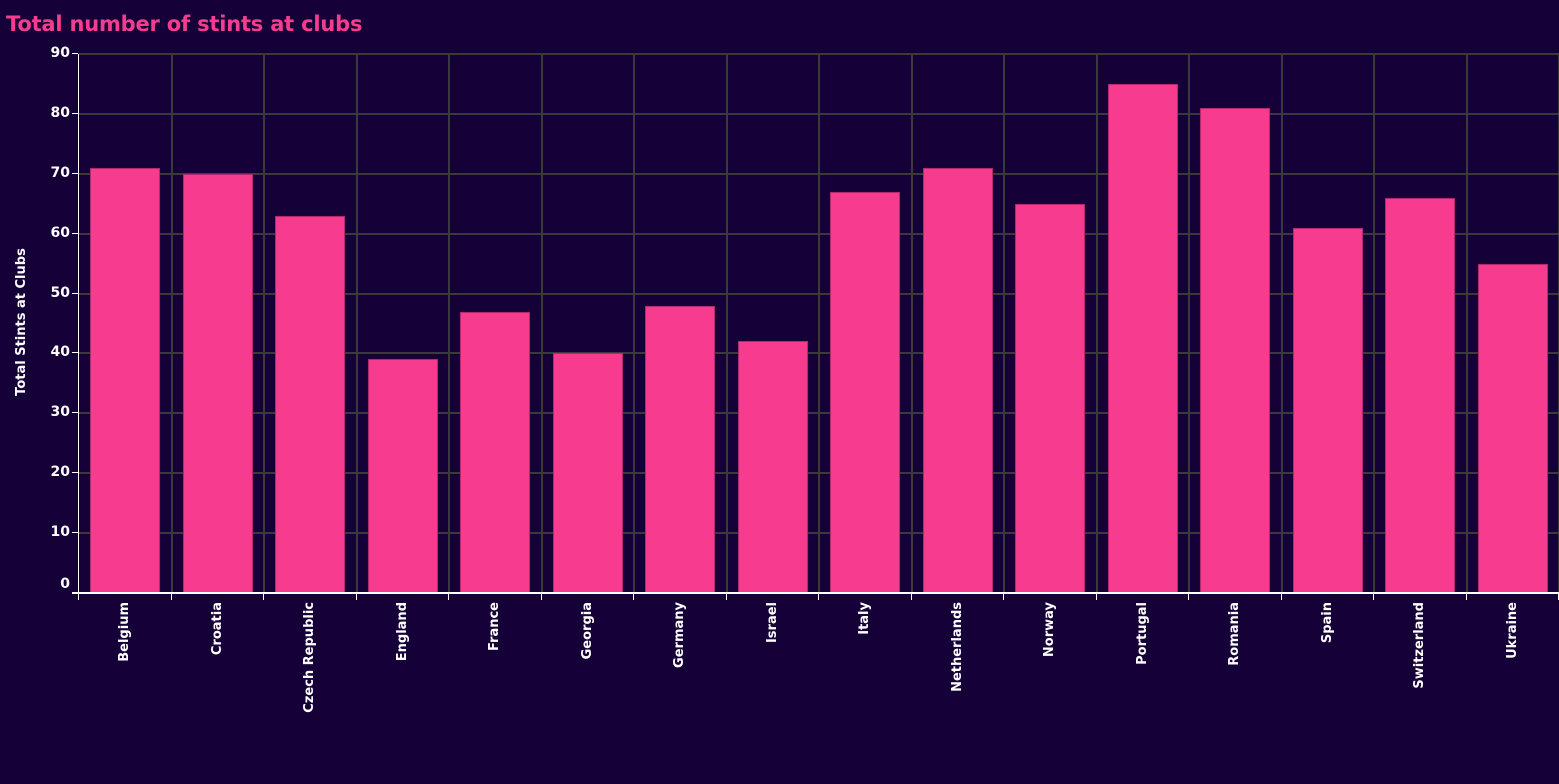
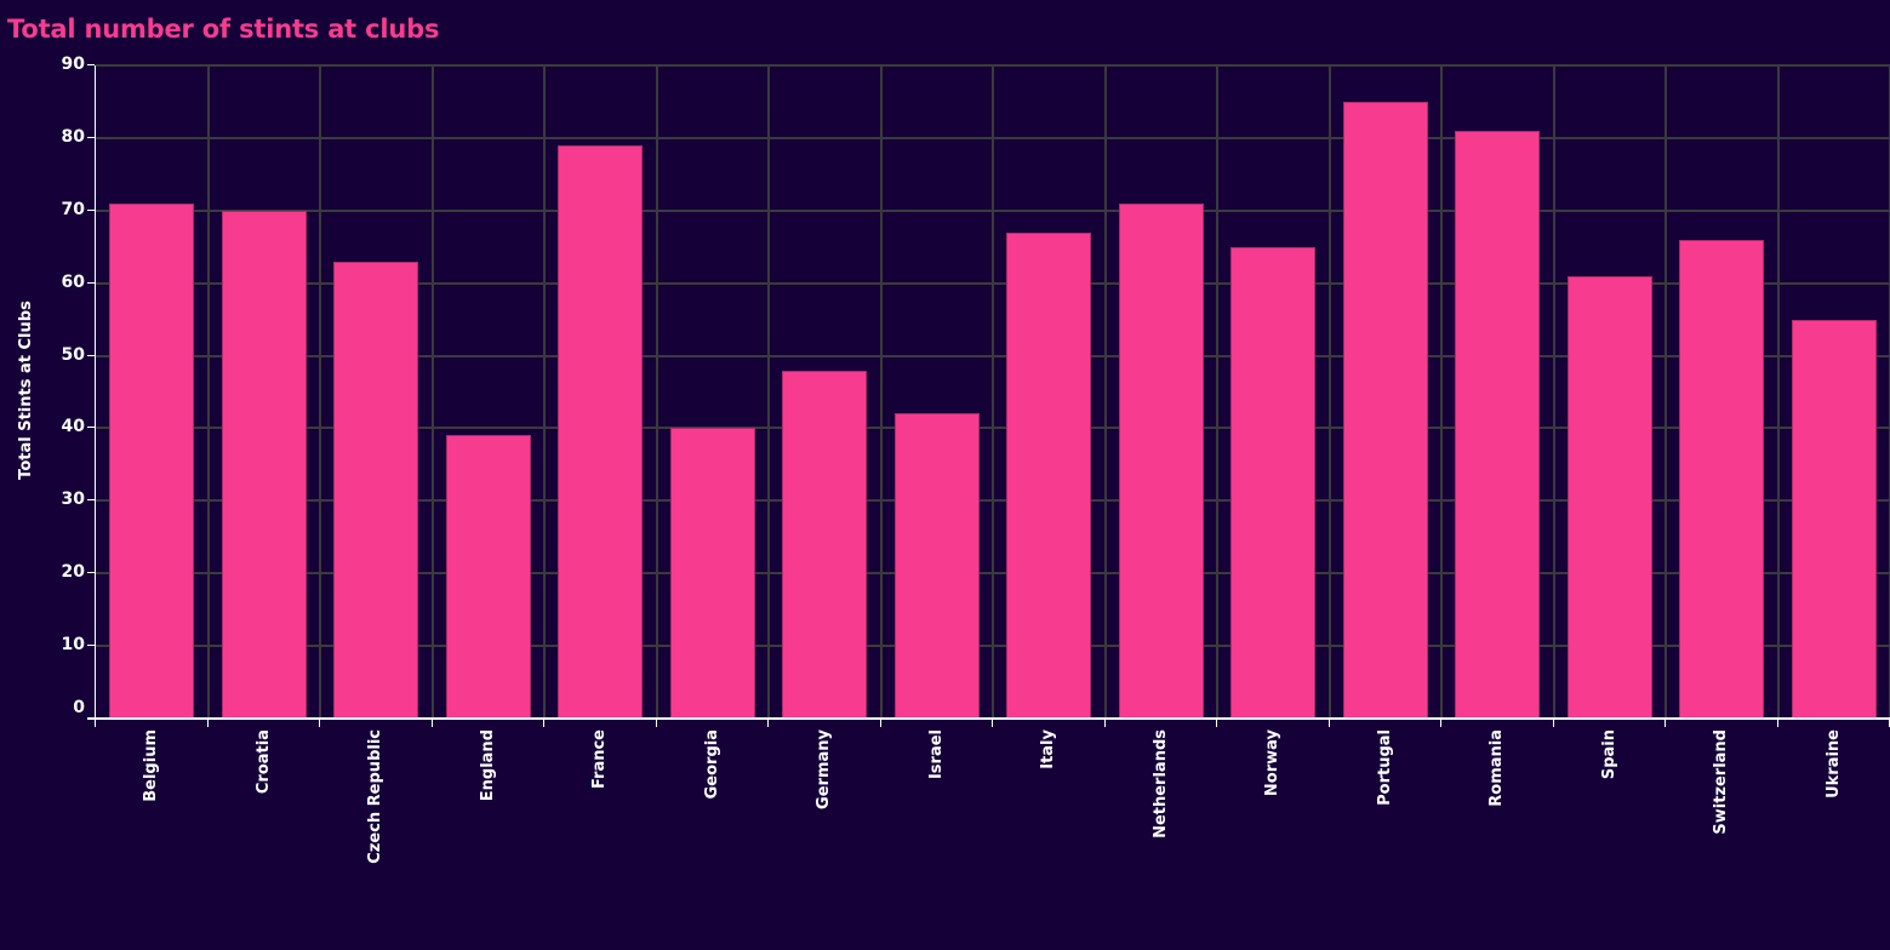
France: 47 -> 79
